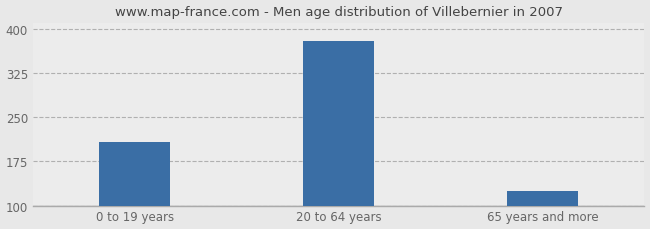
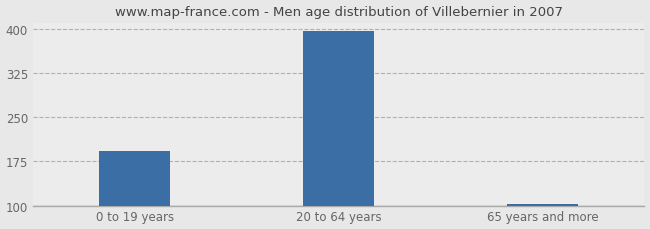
0 to 19 years: 208 -> 192
20 to 64 years: 380 -> 396
65 years and more: 124 -> 102
